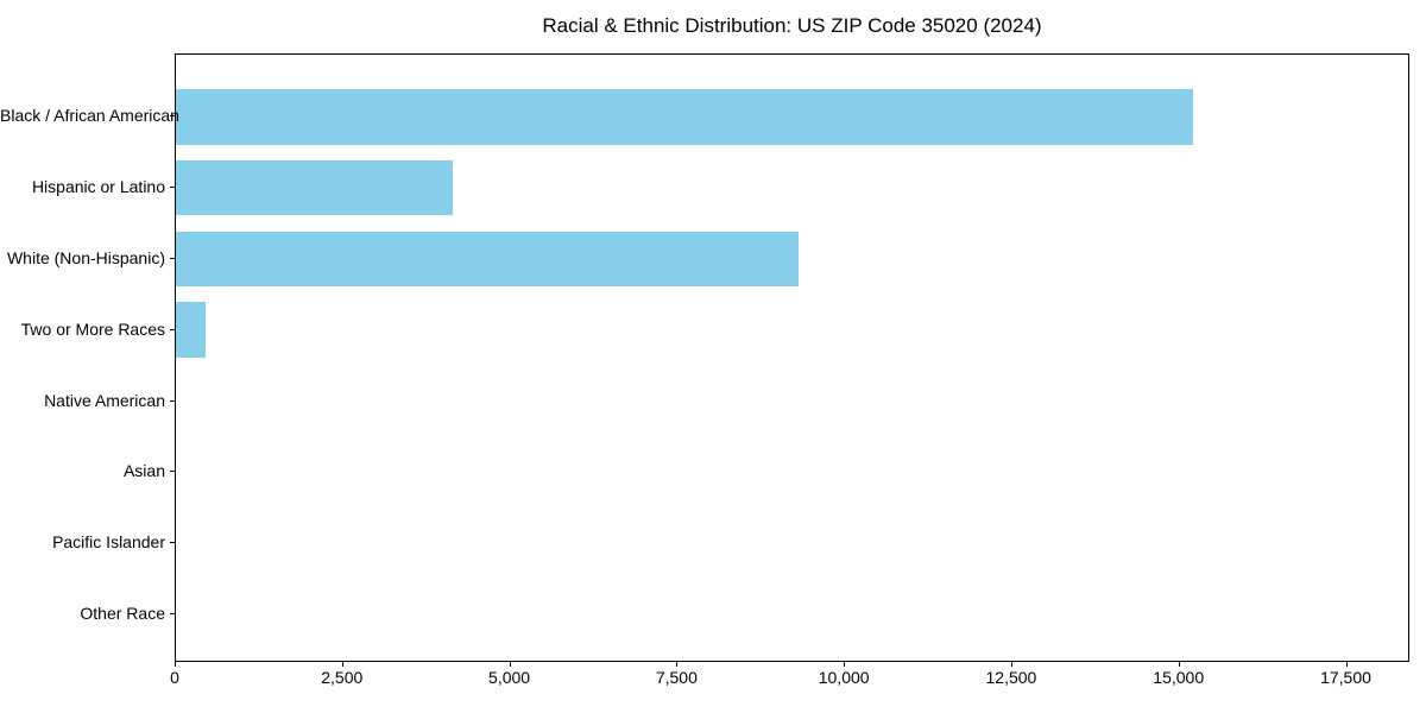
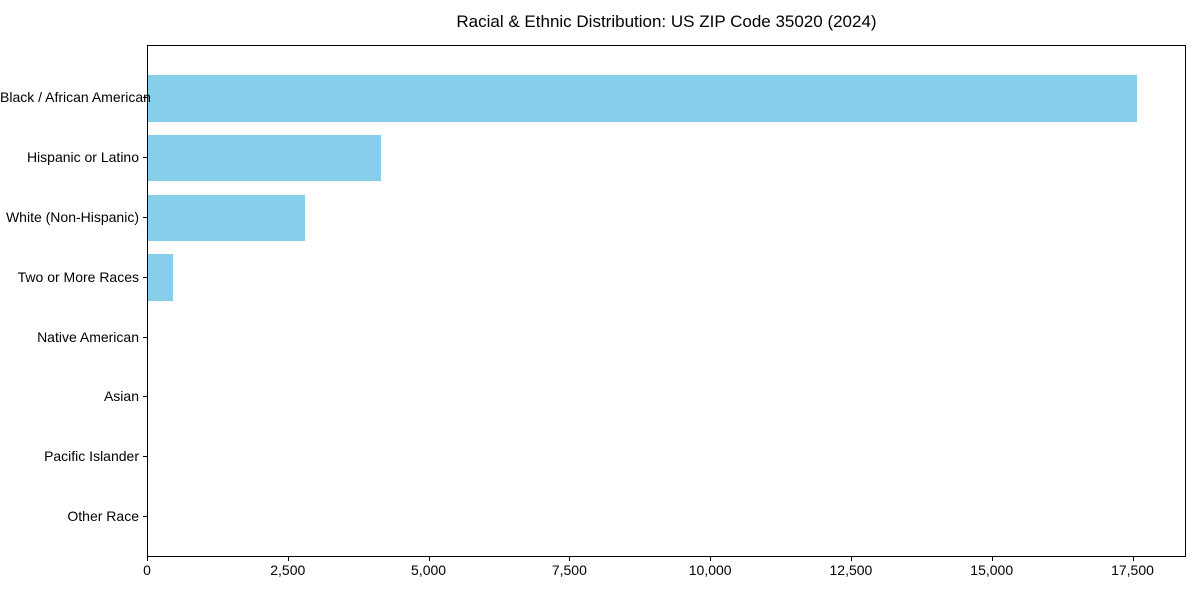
Black / African American: 15200 -> 17600
White (Non-Hispanic): 9300 -> 2800
